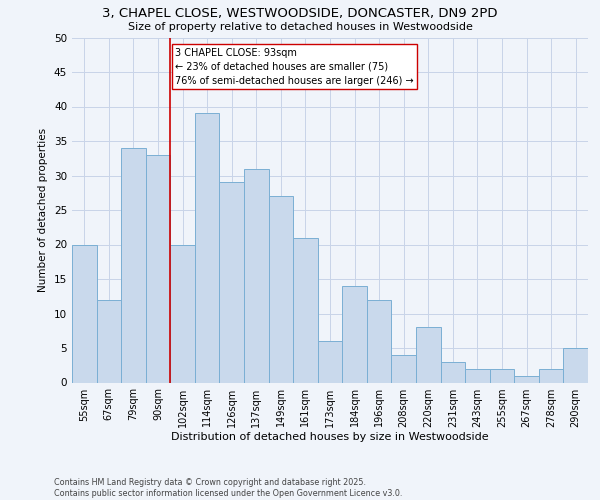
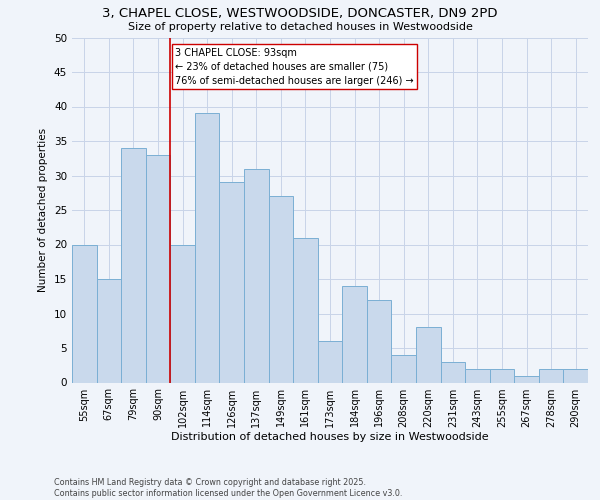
67sqm: 12 -> 15
290sqm: 5 -> 2
